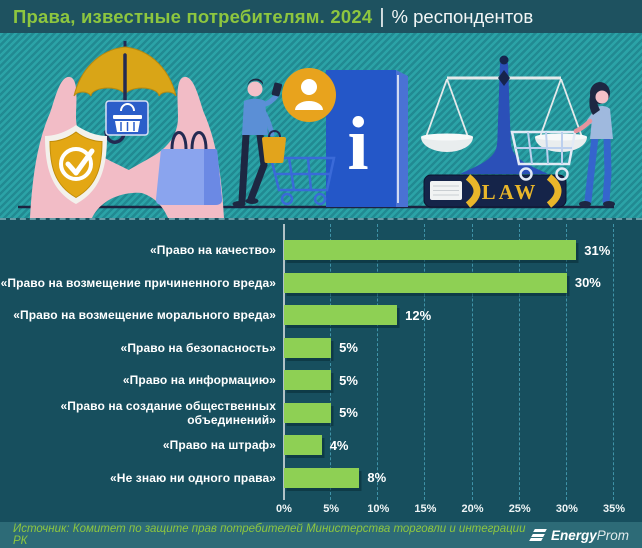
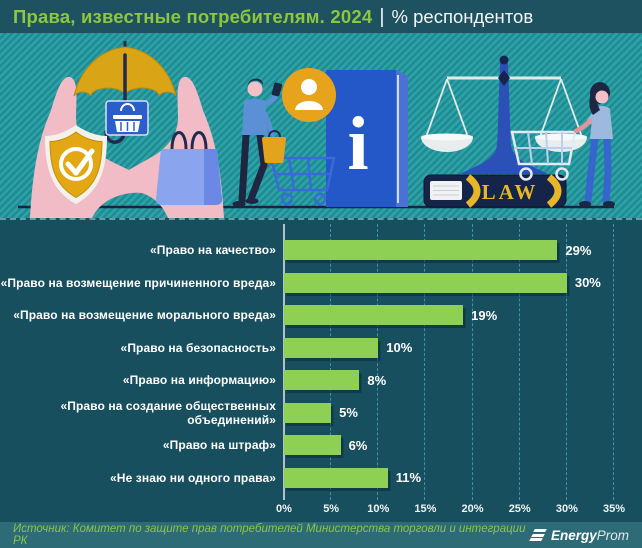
«Право на качество»: 31% -> 29%
«Право на возмещение морального вреда»: 12% -> 19%
«Право на безопасность»: 5% -> 10%
«Право на информацию»: 5% -> 8%
«Право на штраф»: 4% -> 6%
«Не знаю ни одного права»: 8% -> 11%
